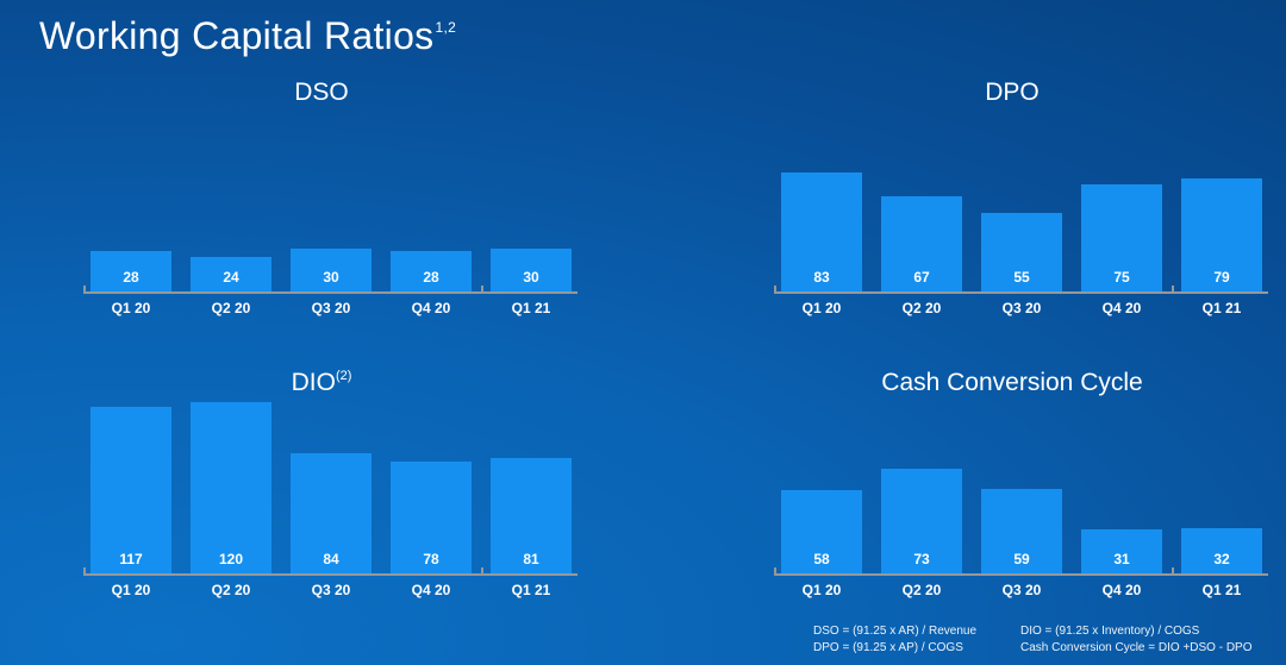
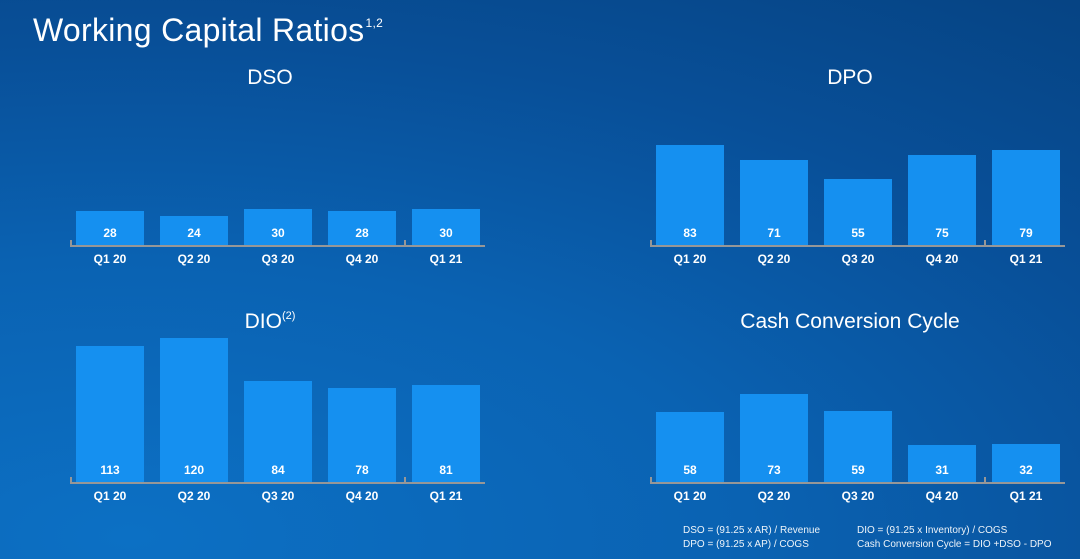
DPO/Q2 20: 67 -> 71
DIO/Q1 20: 117 -> 113
